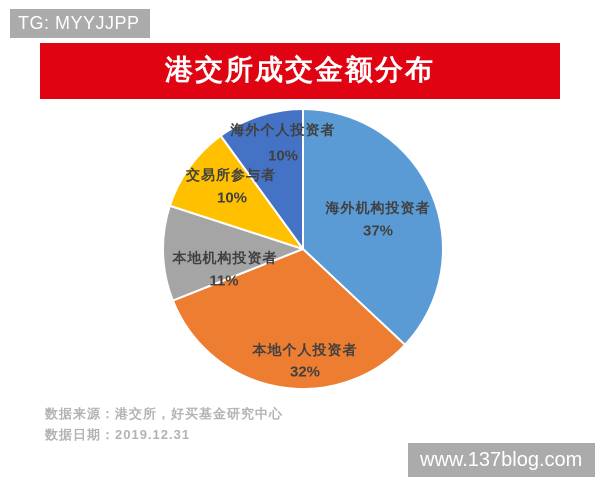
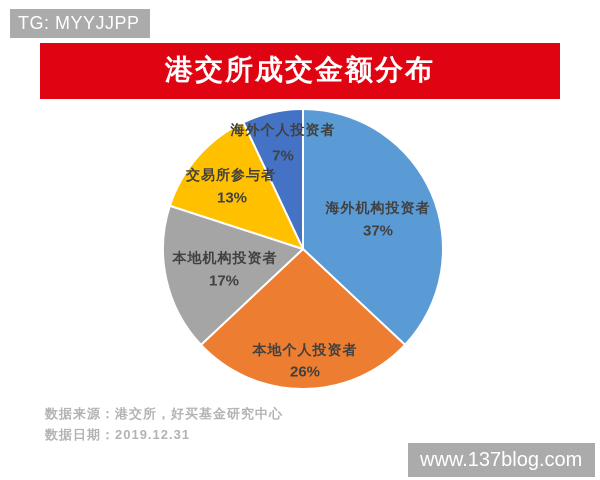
本地个人投资者: 32% -> 26%
本地机构投资者: 11% -> 17%
交易所参与者: 10% -> 13%
海外个人投资者: 10% -> 7%
